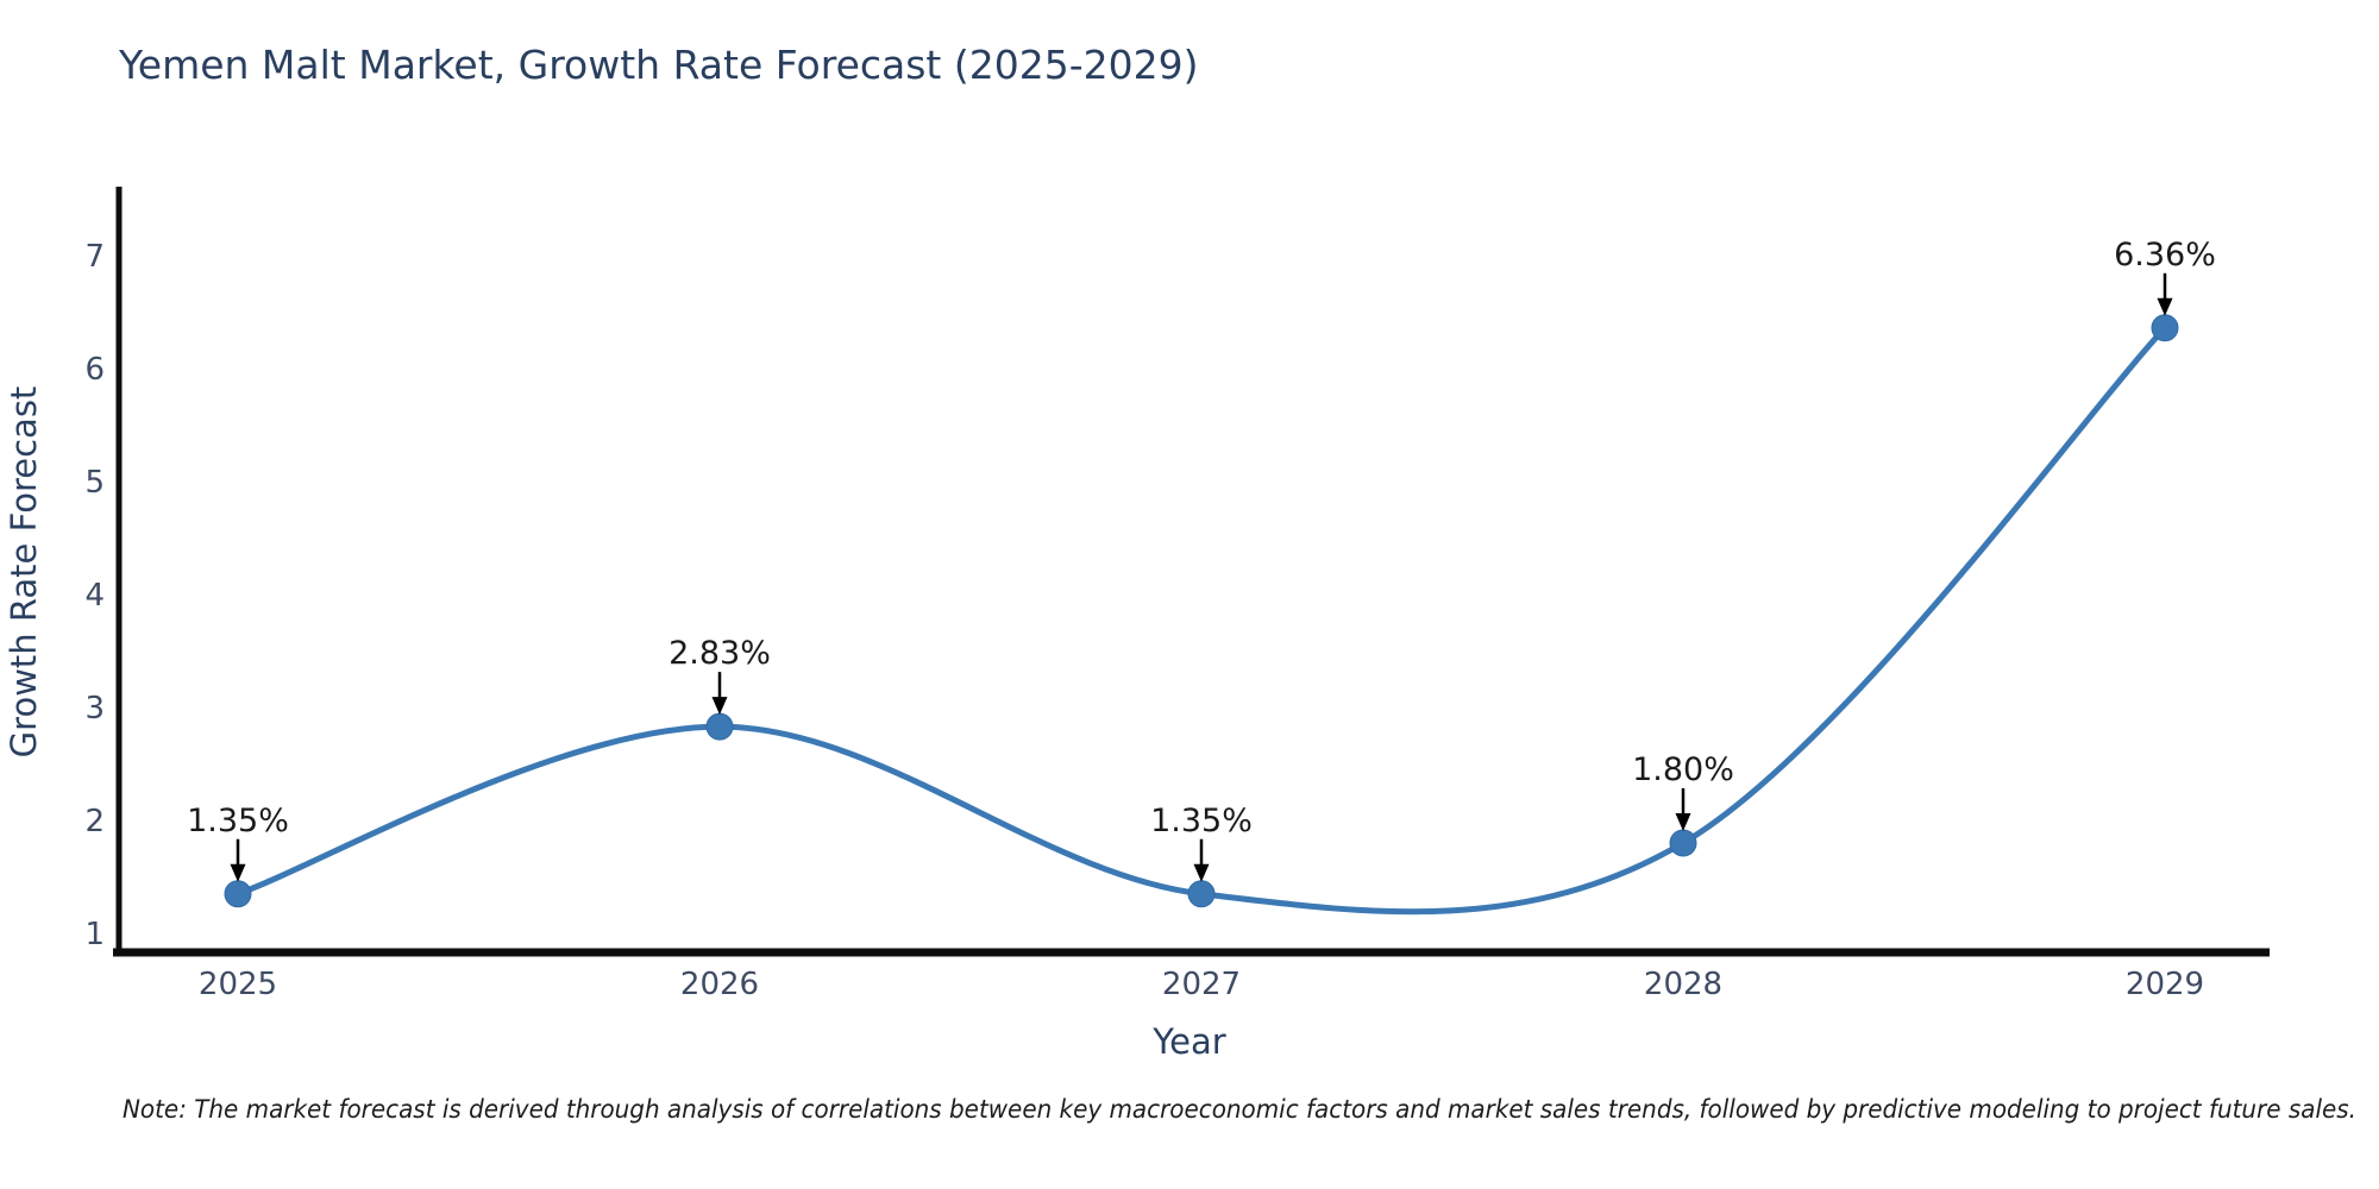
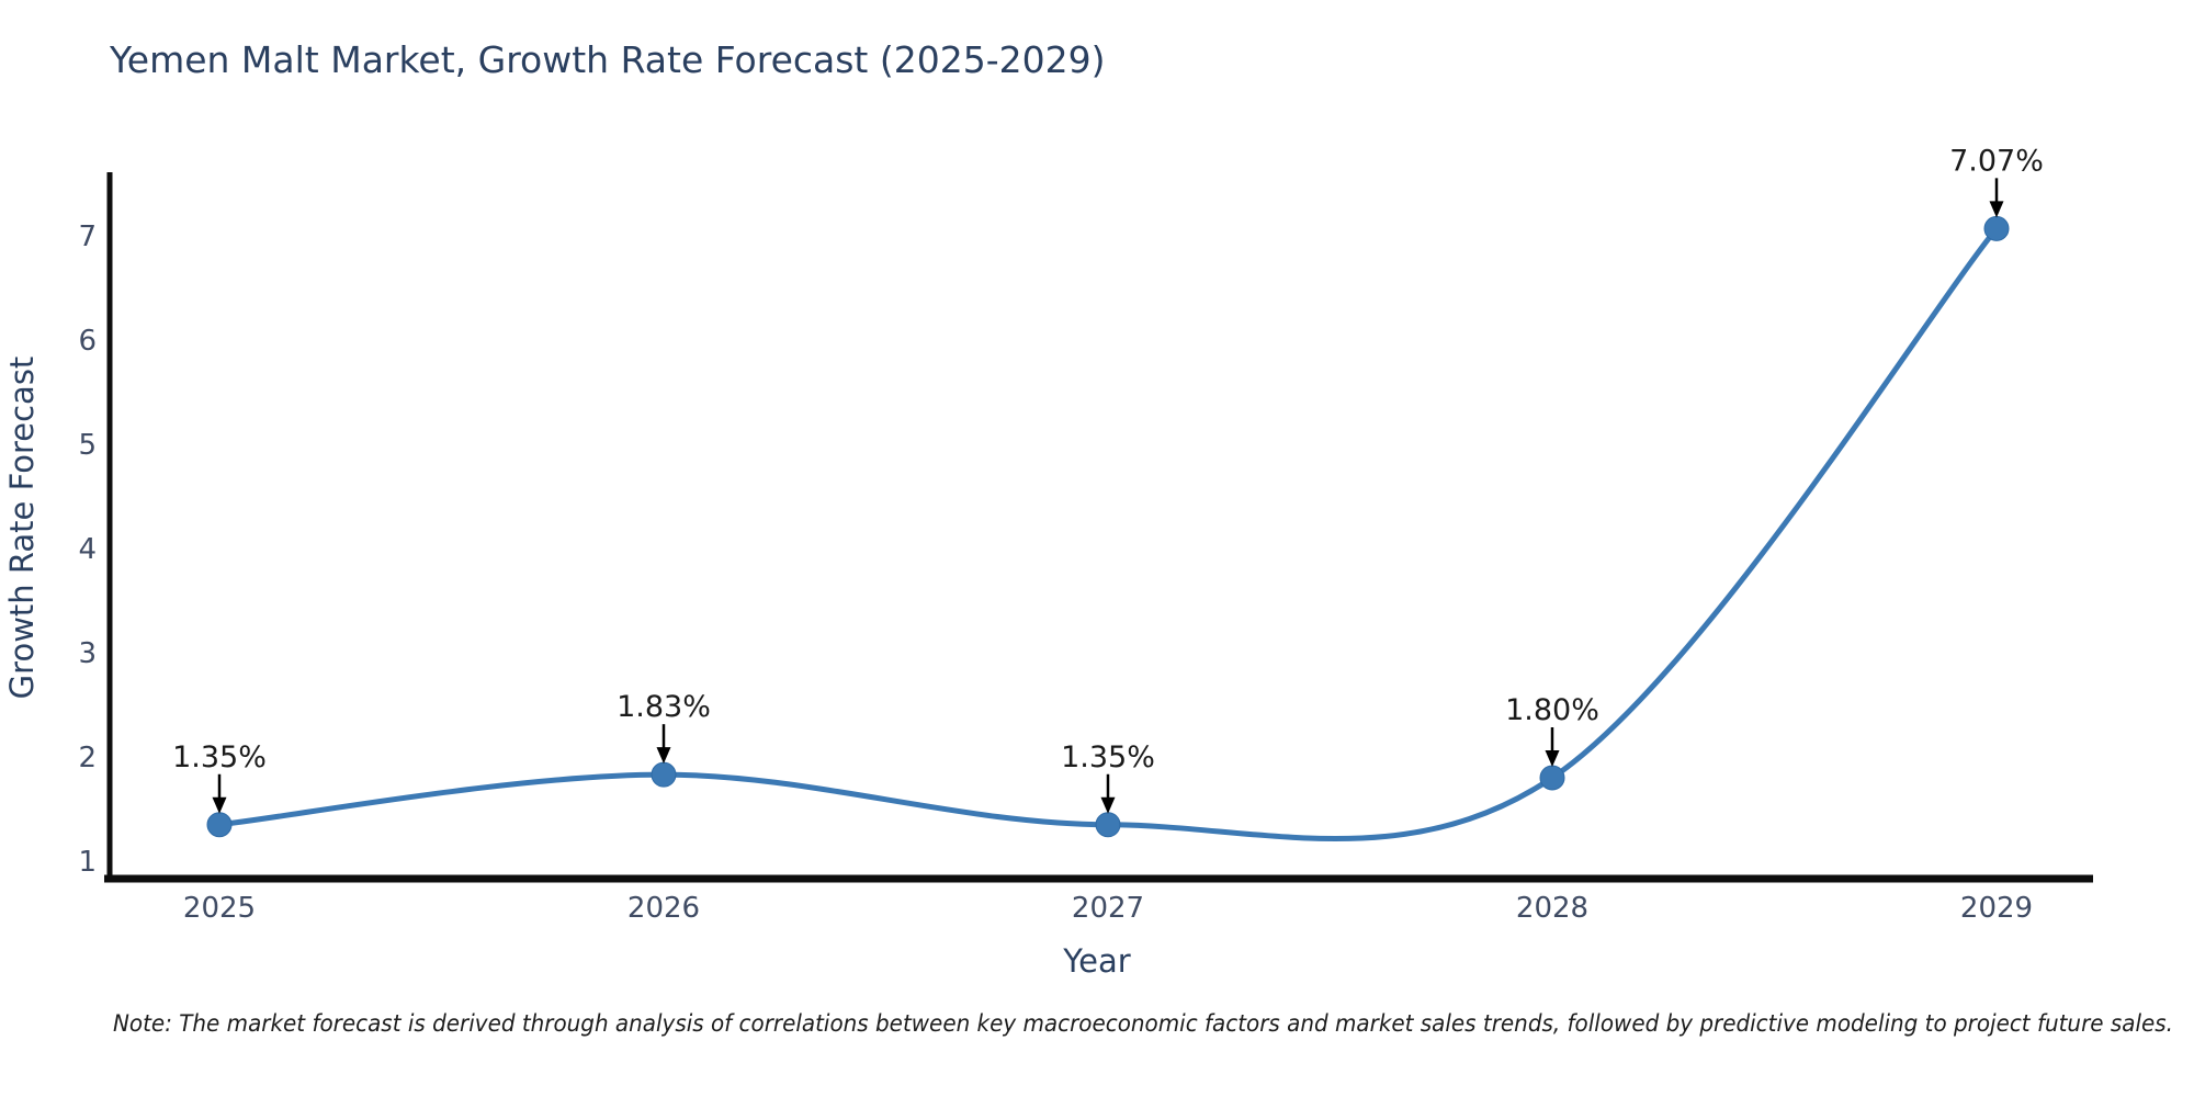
2026: 2.83% -> 1.83%
2029: 6.36% -> 7.07%
